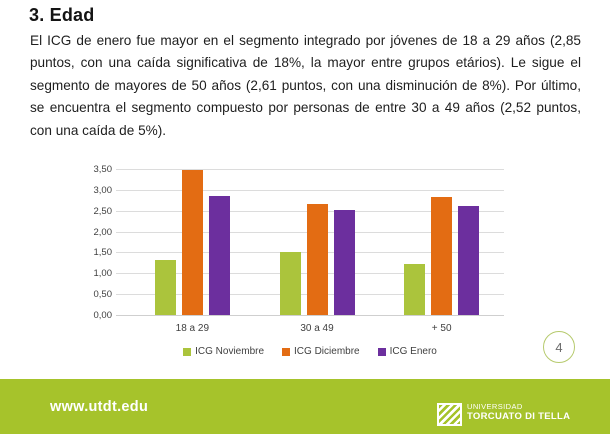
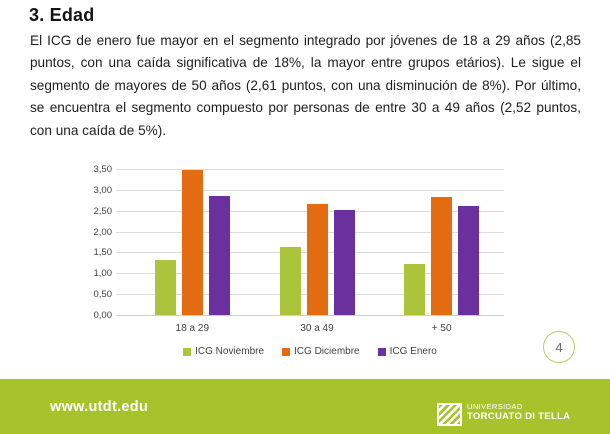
ICG Noviembre/30 a 49: 1,5 -> 1,6
